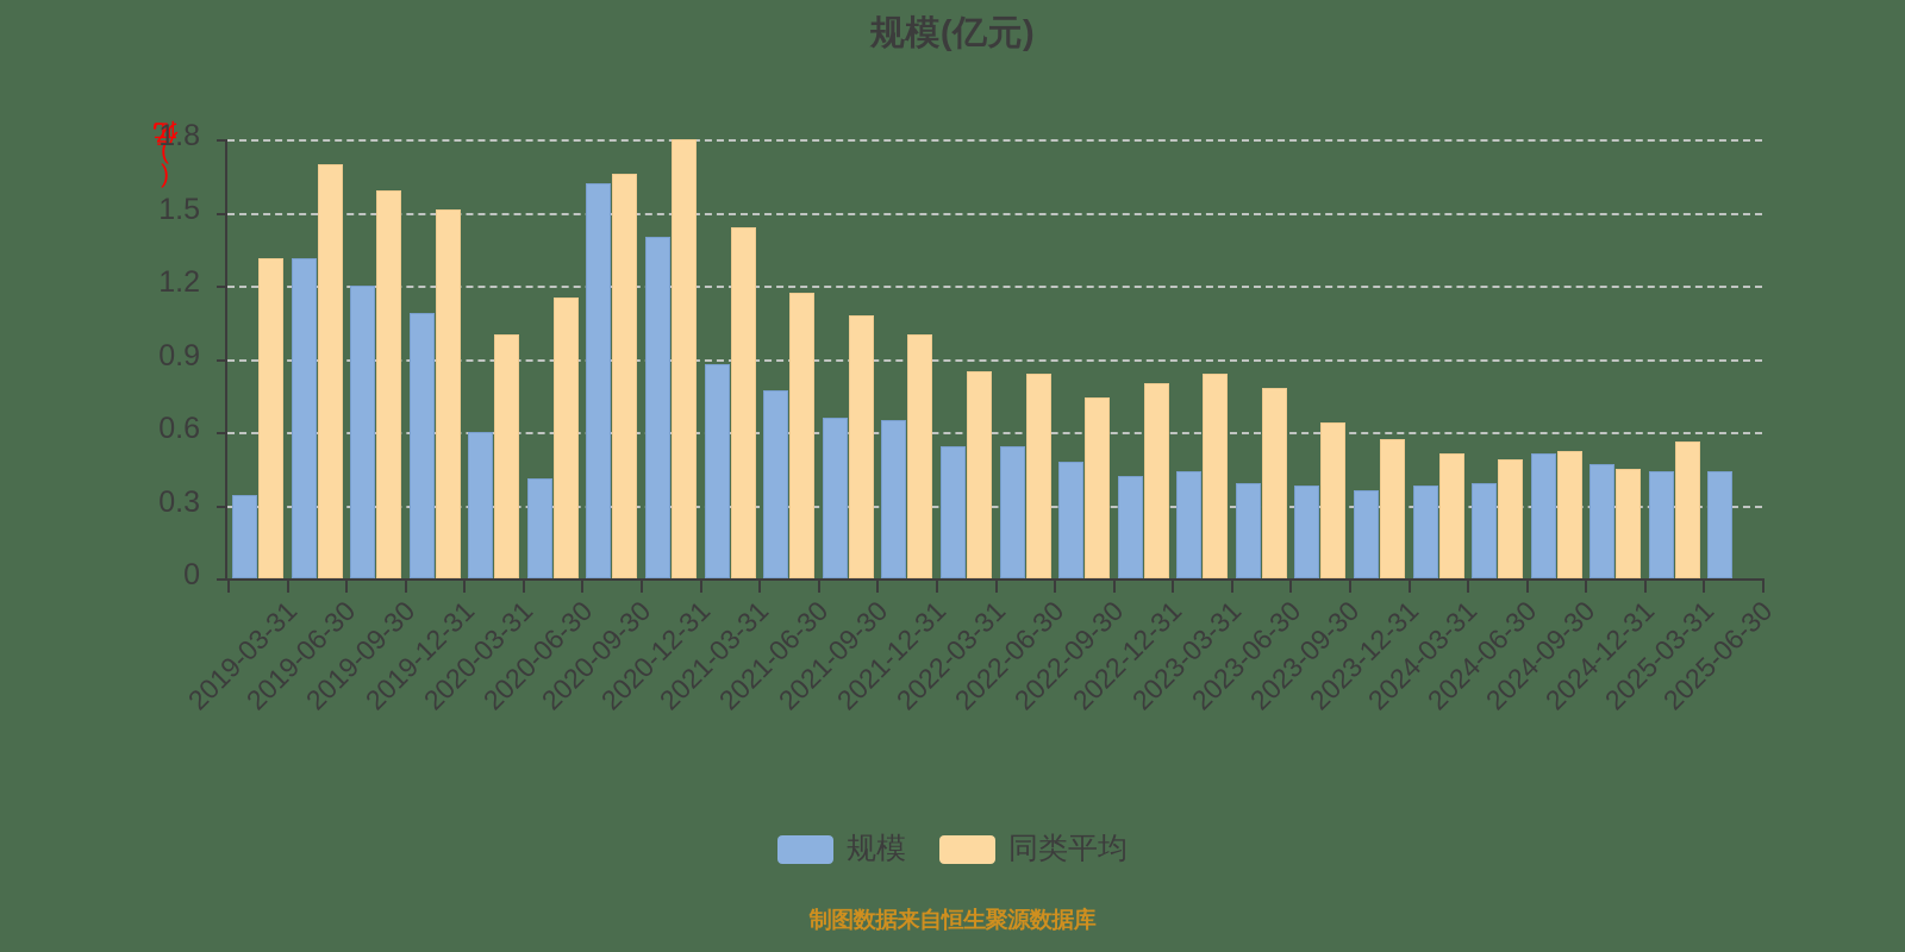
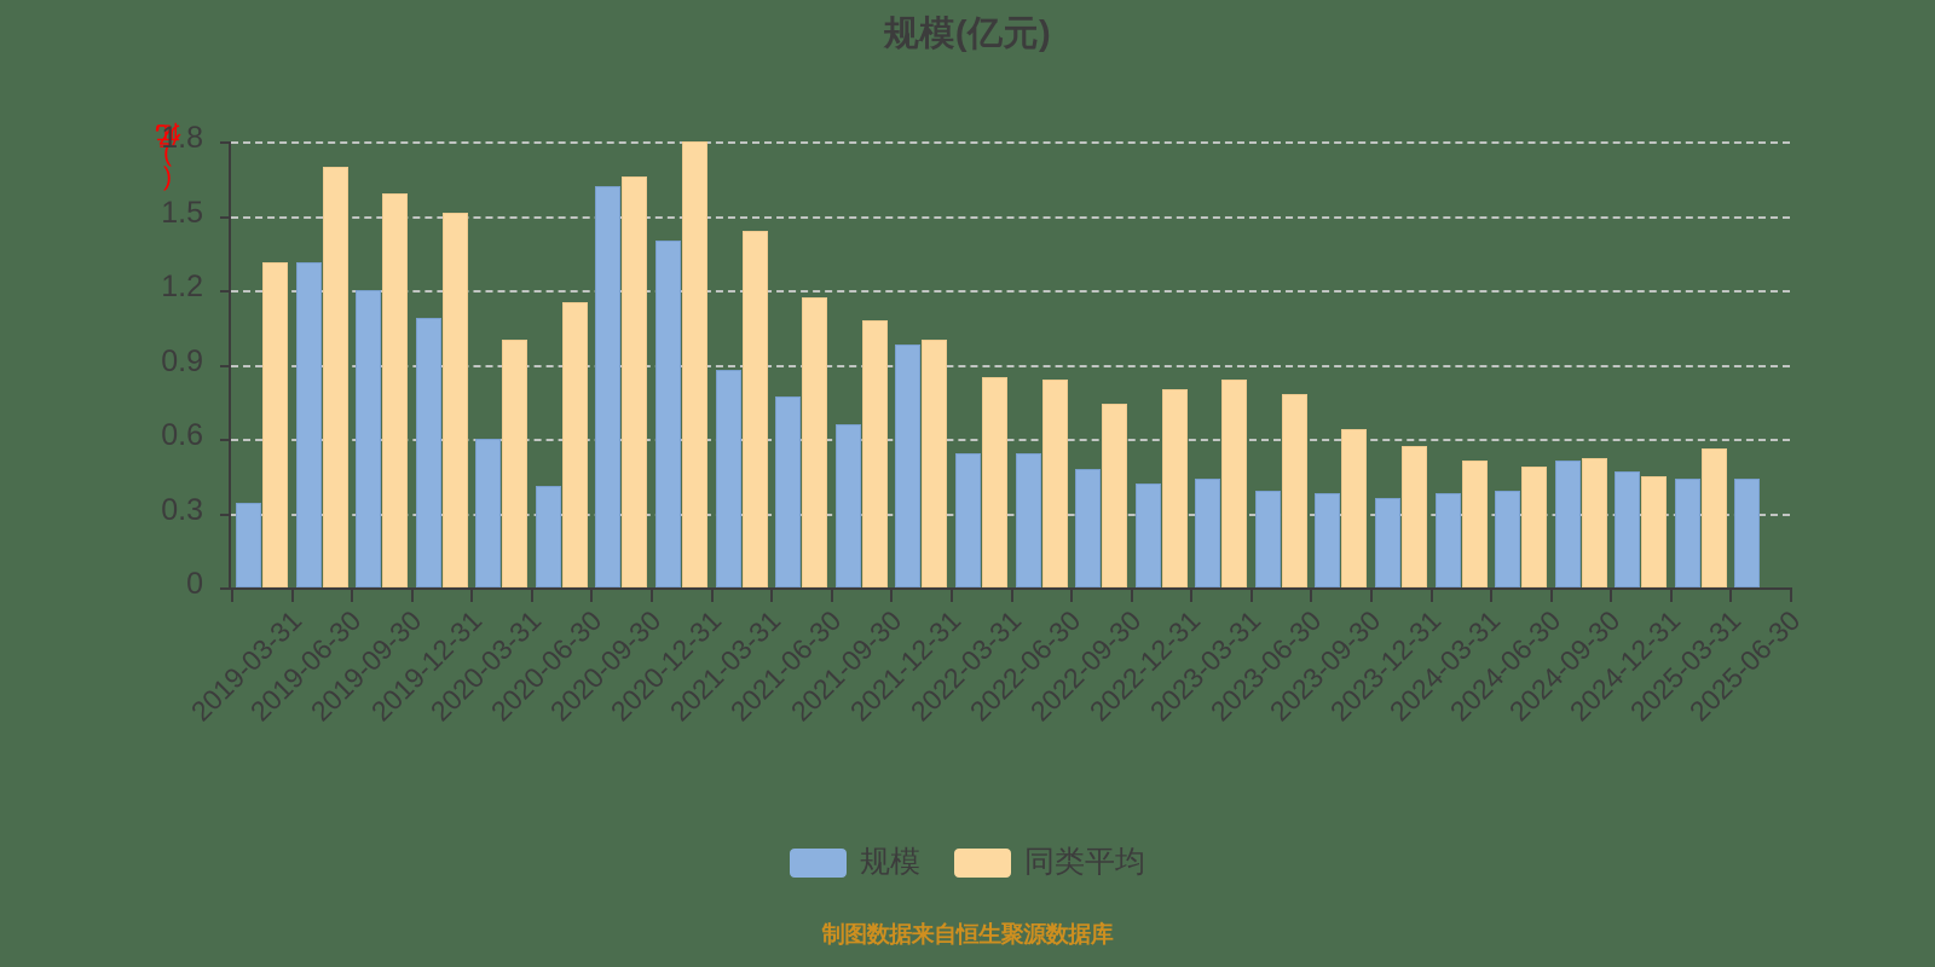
规模/2021-12-31: 0.65 -> 0.98
